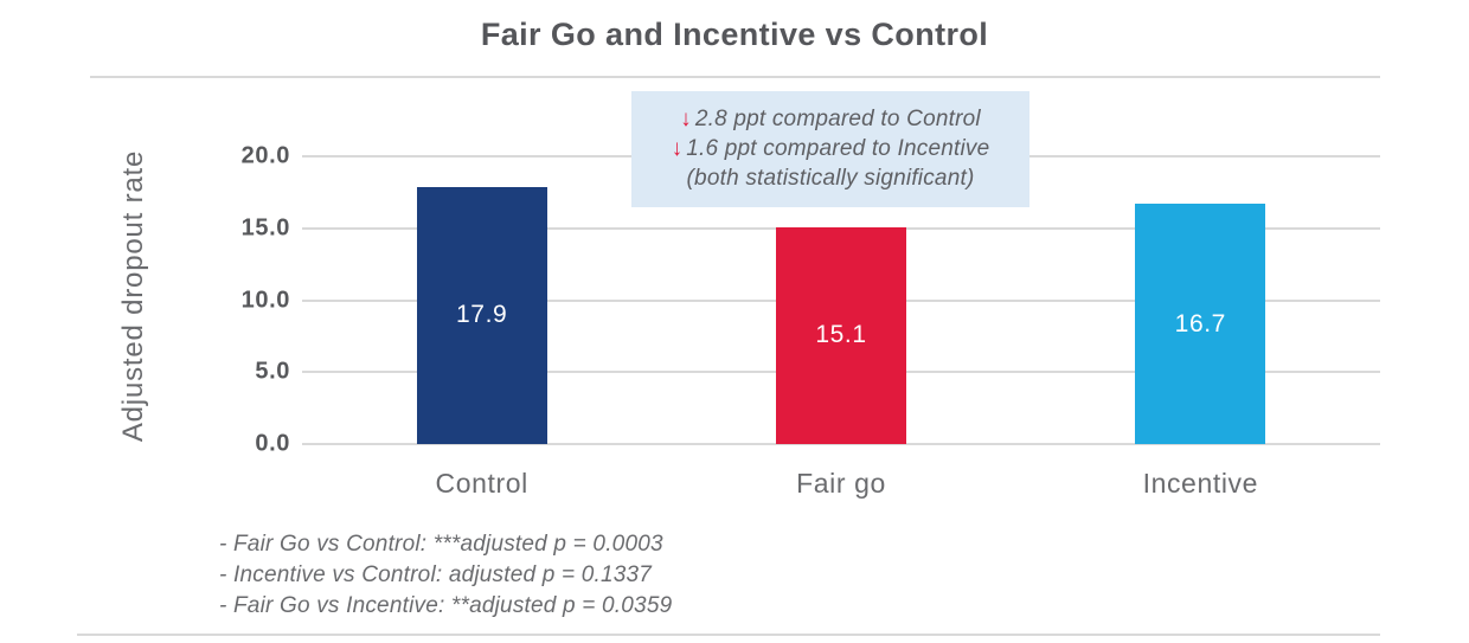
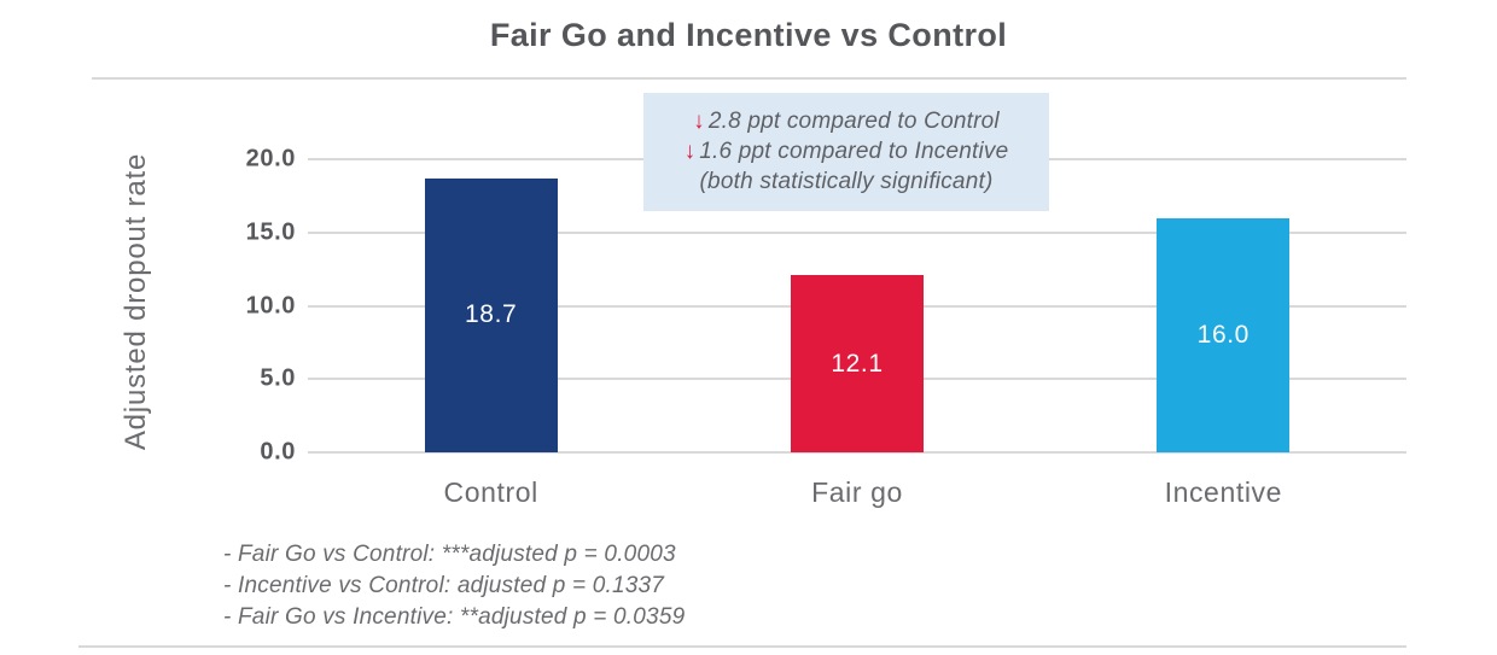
Control: 17.9 -> 18.7
Fair go: 15.1 -> 12.1
Incentive: 16.7 -> 16.0
